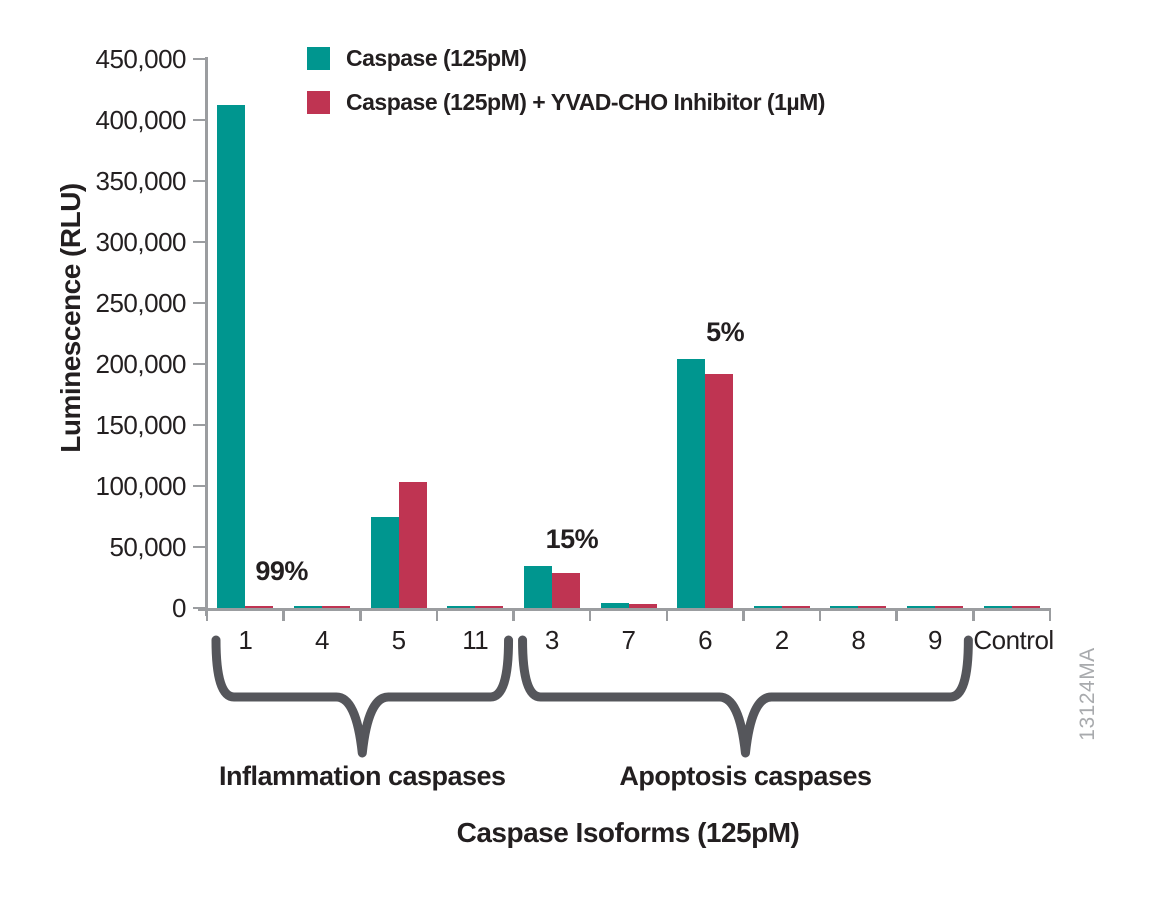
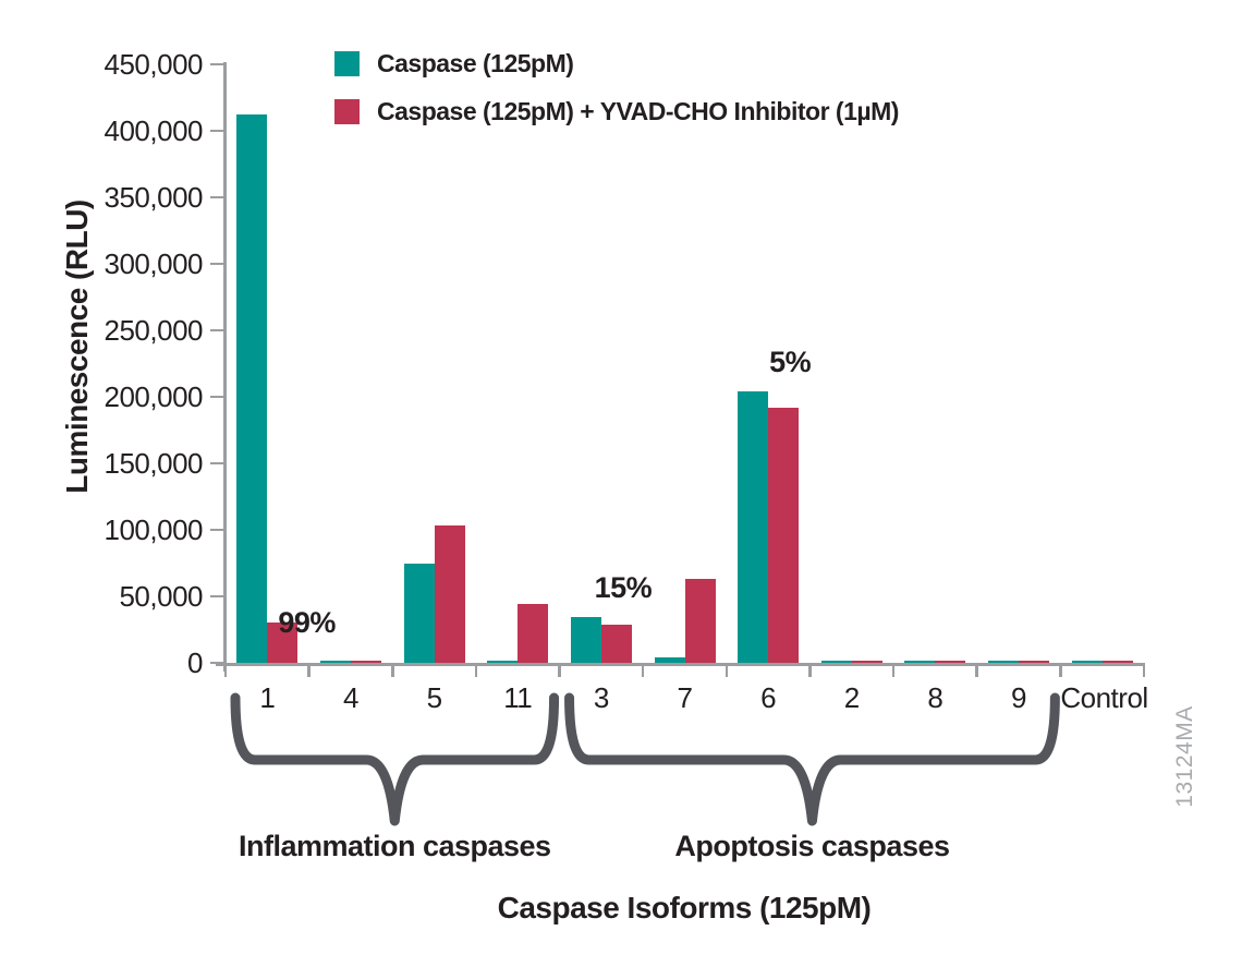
Caspase (125pM) + YVAD-CHO Inhibitor (1µM)/1: 2000 -> 30000
Caspase (125pM) + YVAD-CHO Inhibitor (1µM)/11: 2000 -> 44000
Caspase (125pM) + YVAD-CHO Inhibitor (1µM)/7: 4000 -> 63000
